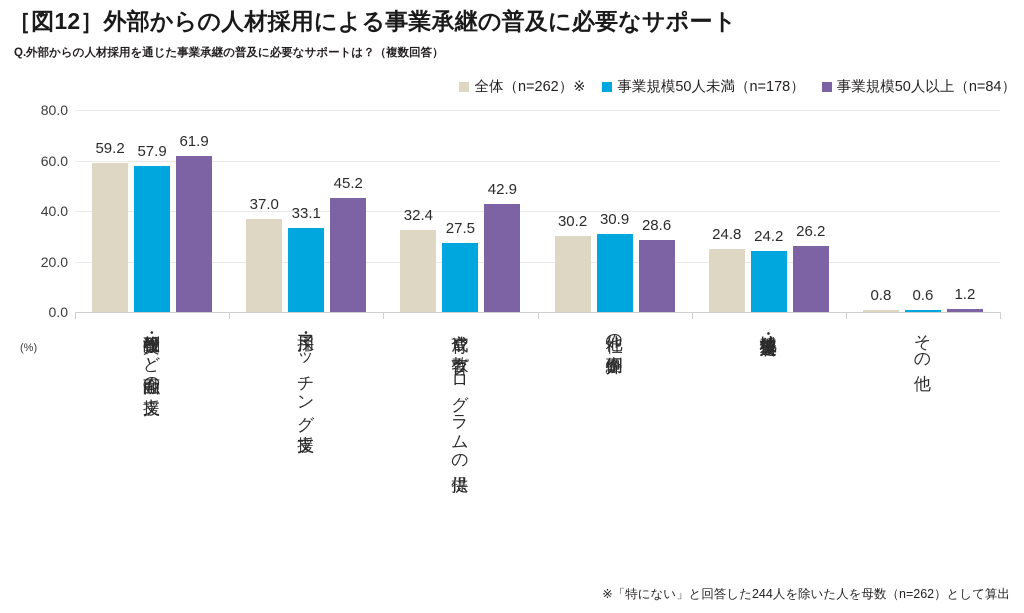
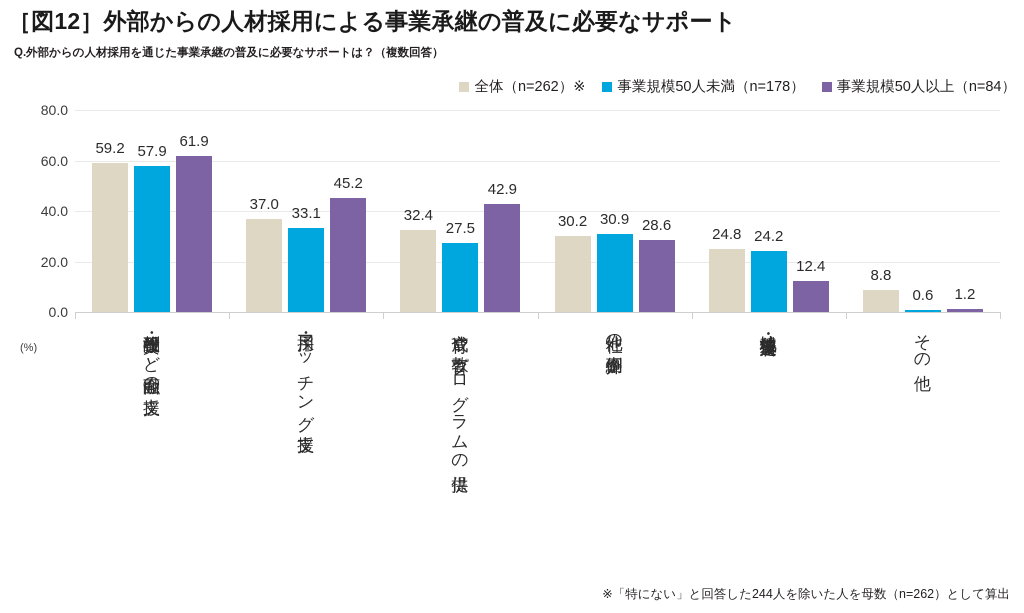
事業規模50人以上（n=84）/地域移住・定着支援: 26.2 -> 12.4
全体（n=262）※/その他: 0.8 -> 8.8
